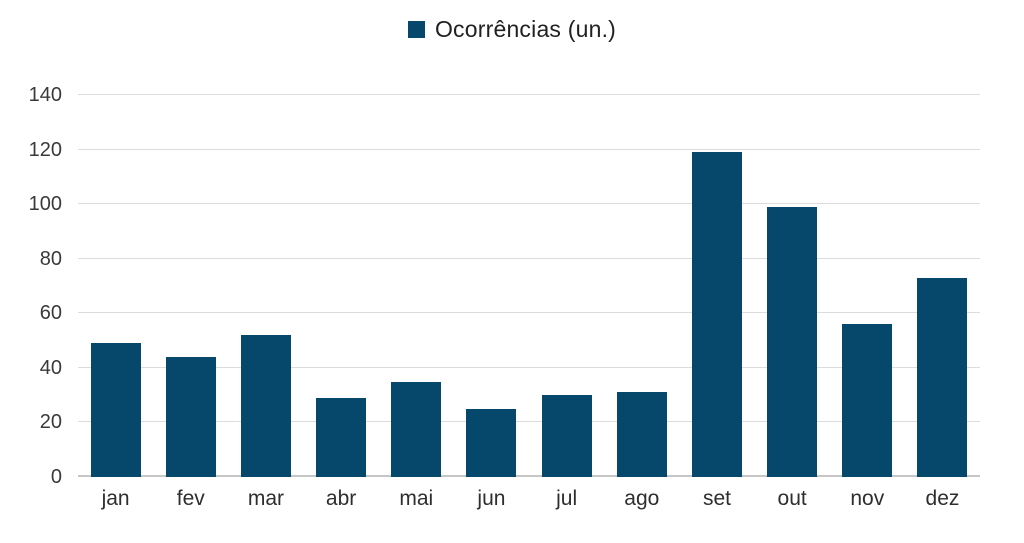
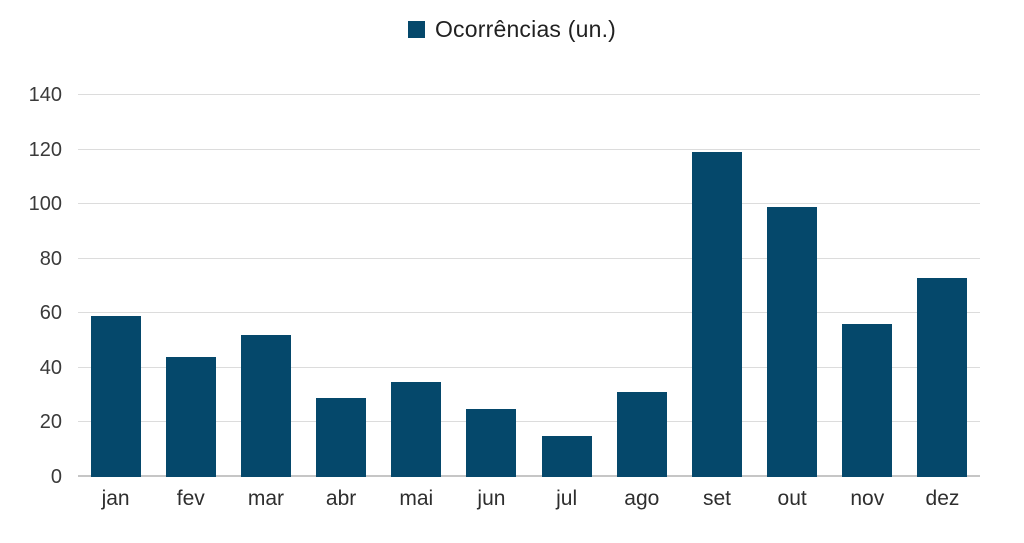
jan: 49 -> 59
jul: 30 -> 15
